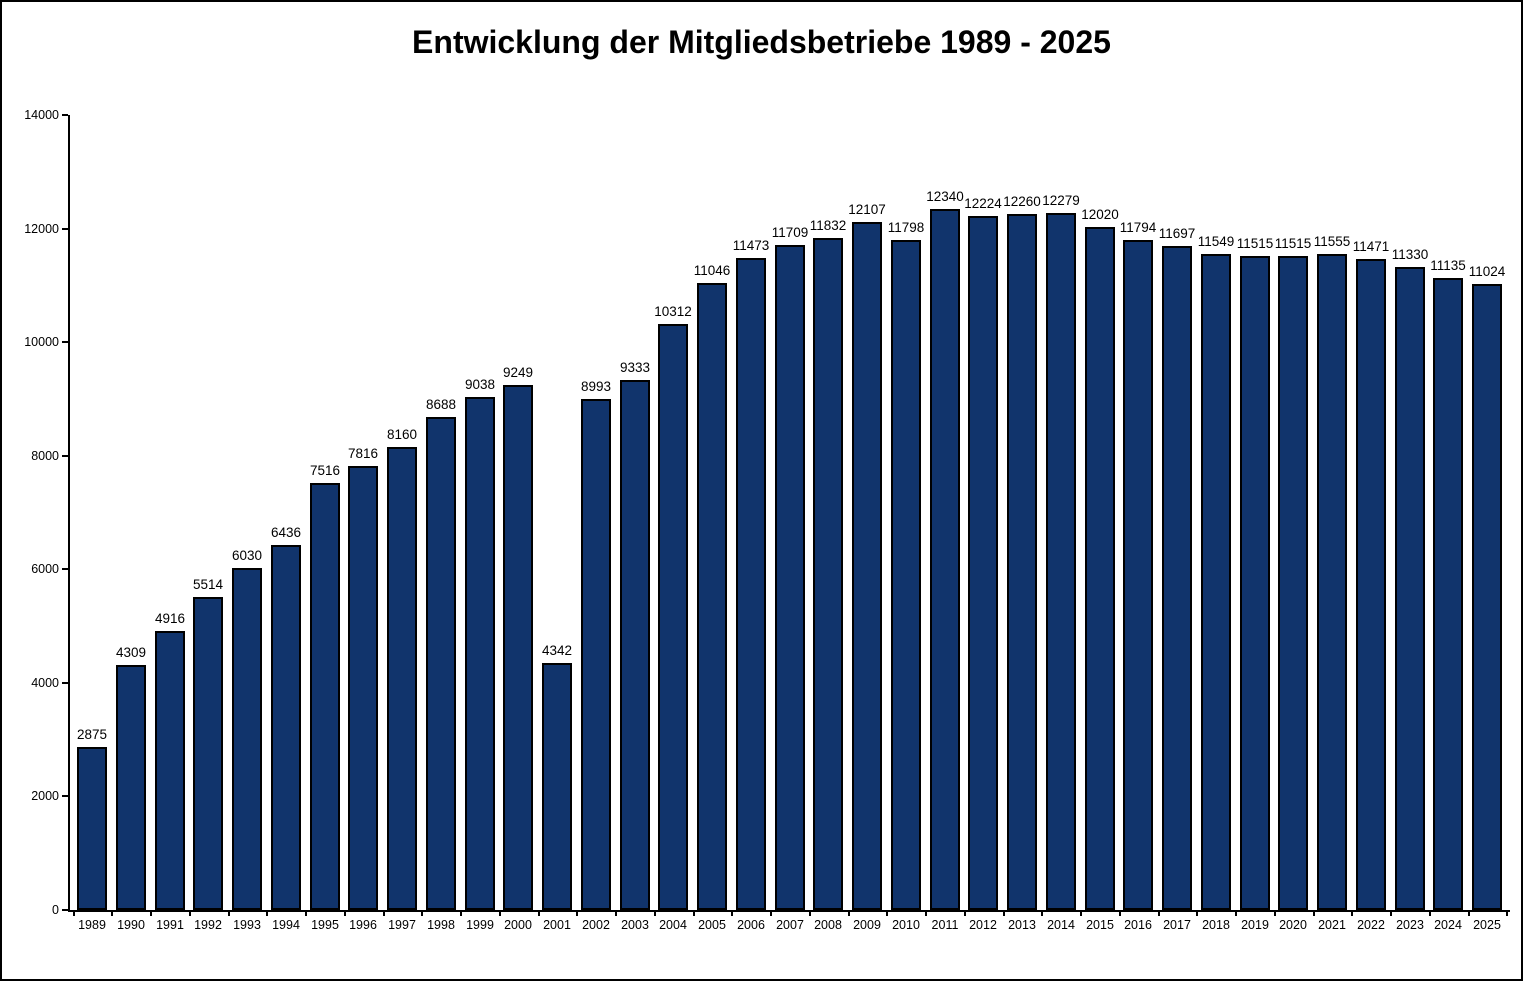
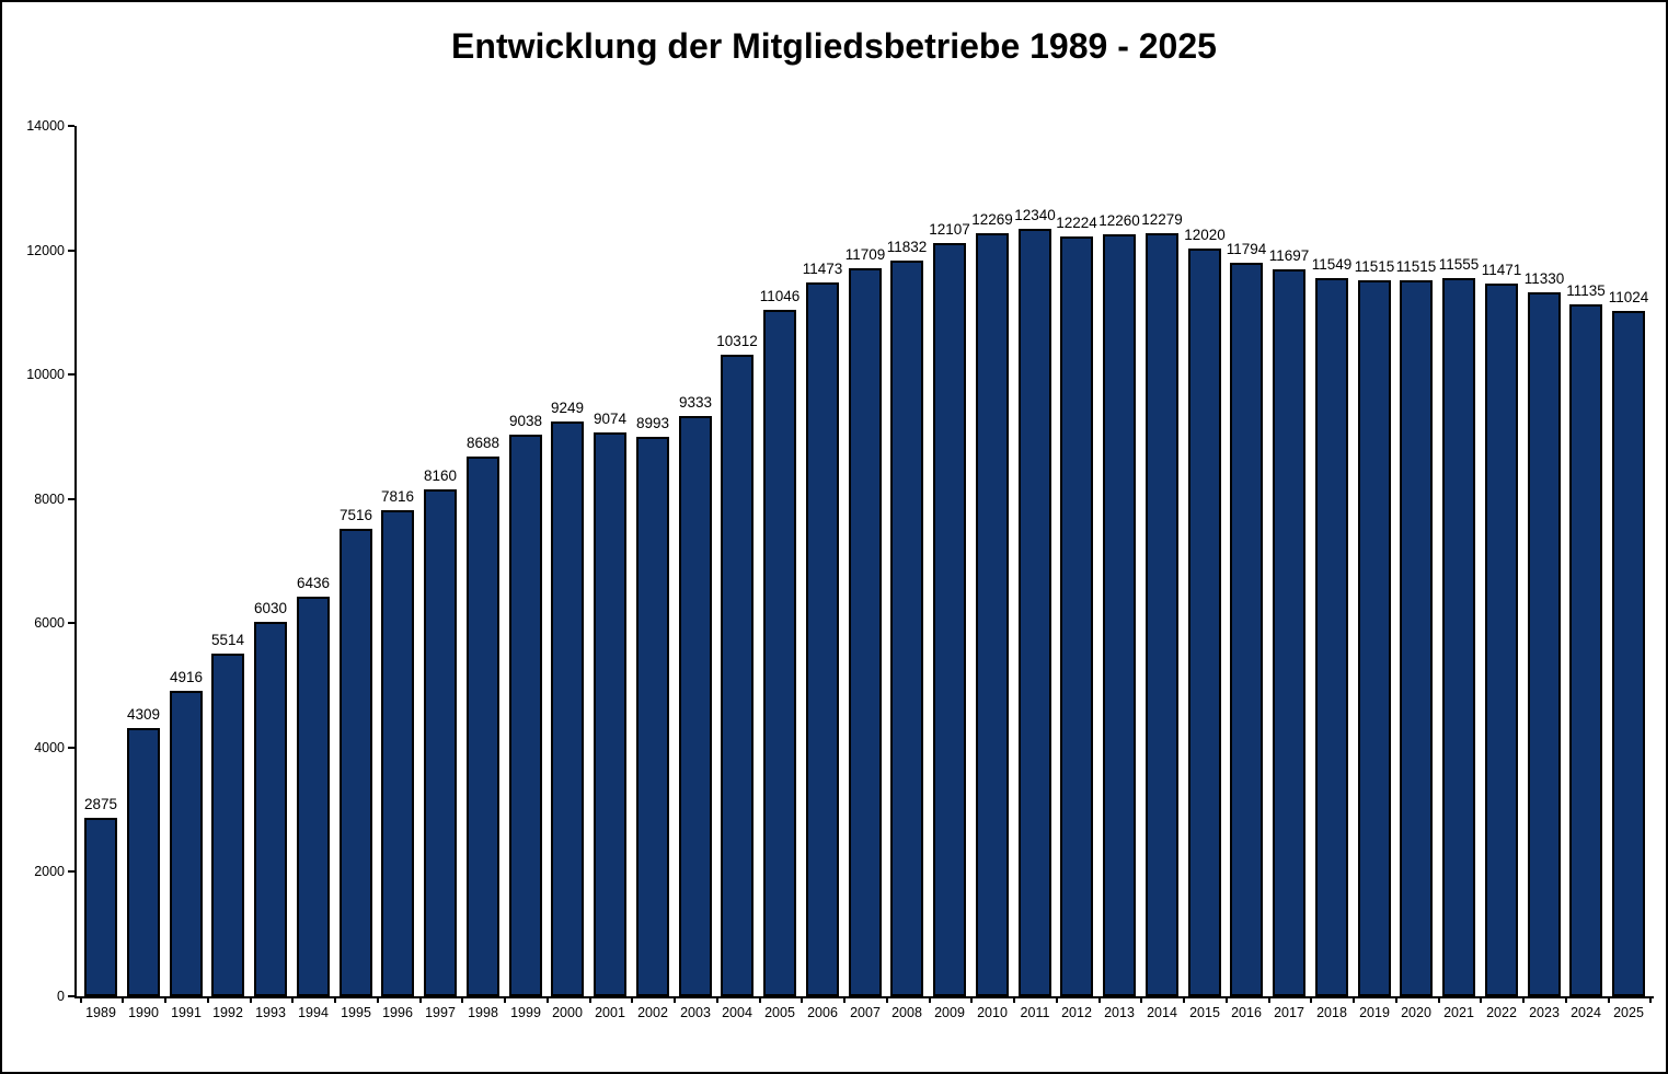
2001: 4342 -> 9074
2010: 11798 -> 12269
